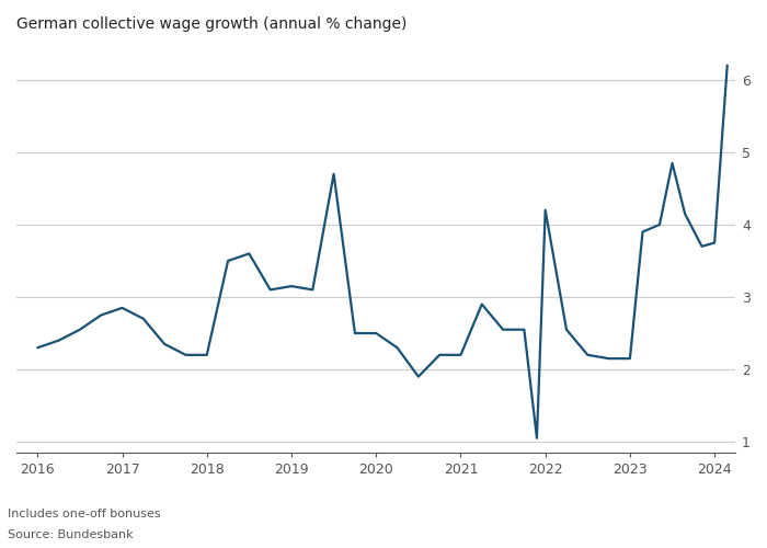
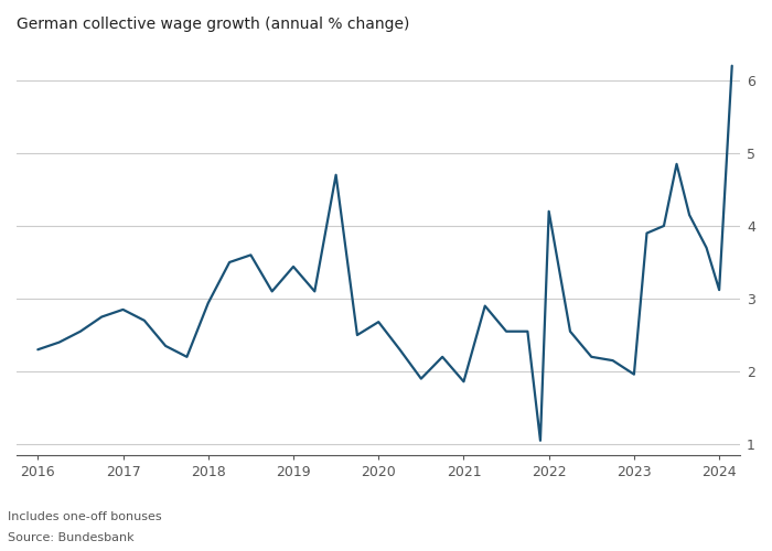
2018: 2.20 -> 2.94
2019: 3.15 -> 3.44
2020: 2.50 -> 2.68
2021: 2.20 -> 1.86
2023: 2.15 -> 1.96
2024: 3.75 -> 3.12
